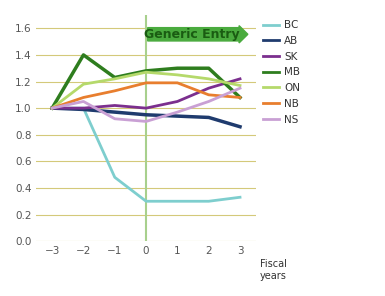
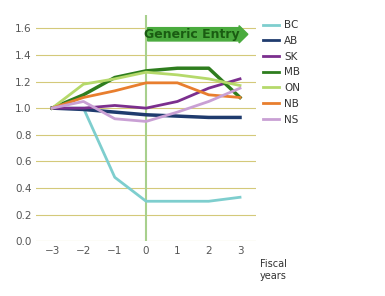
MB/−2: 1.40 -> 1.10
AB/3: 0.86 -> 0.93
